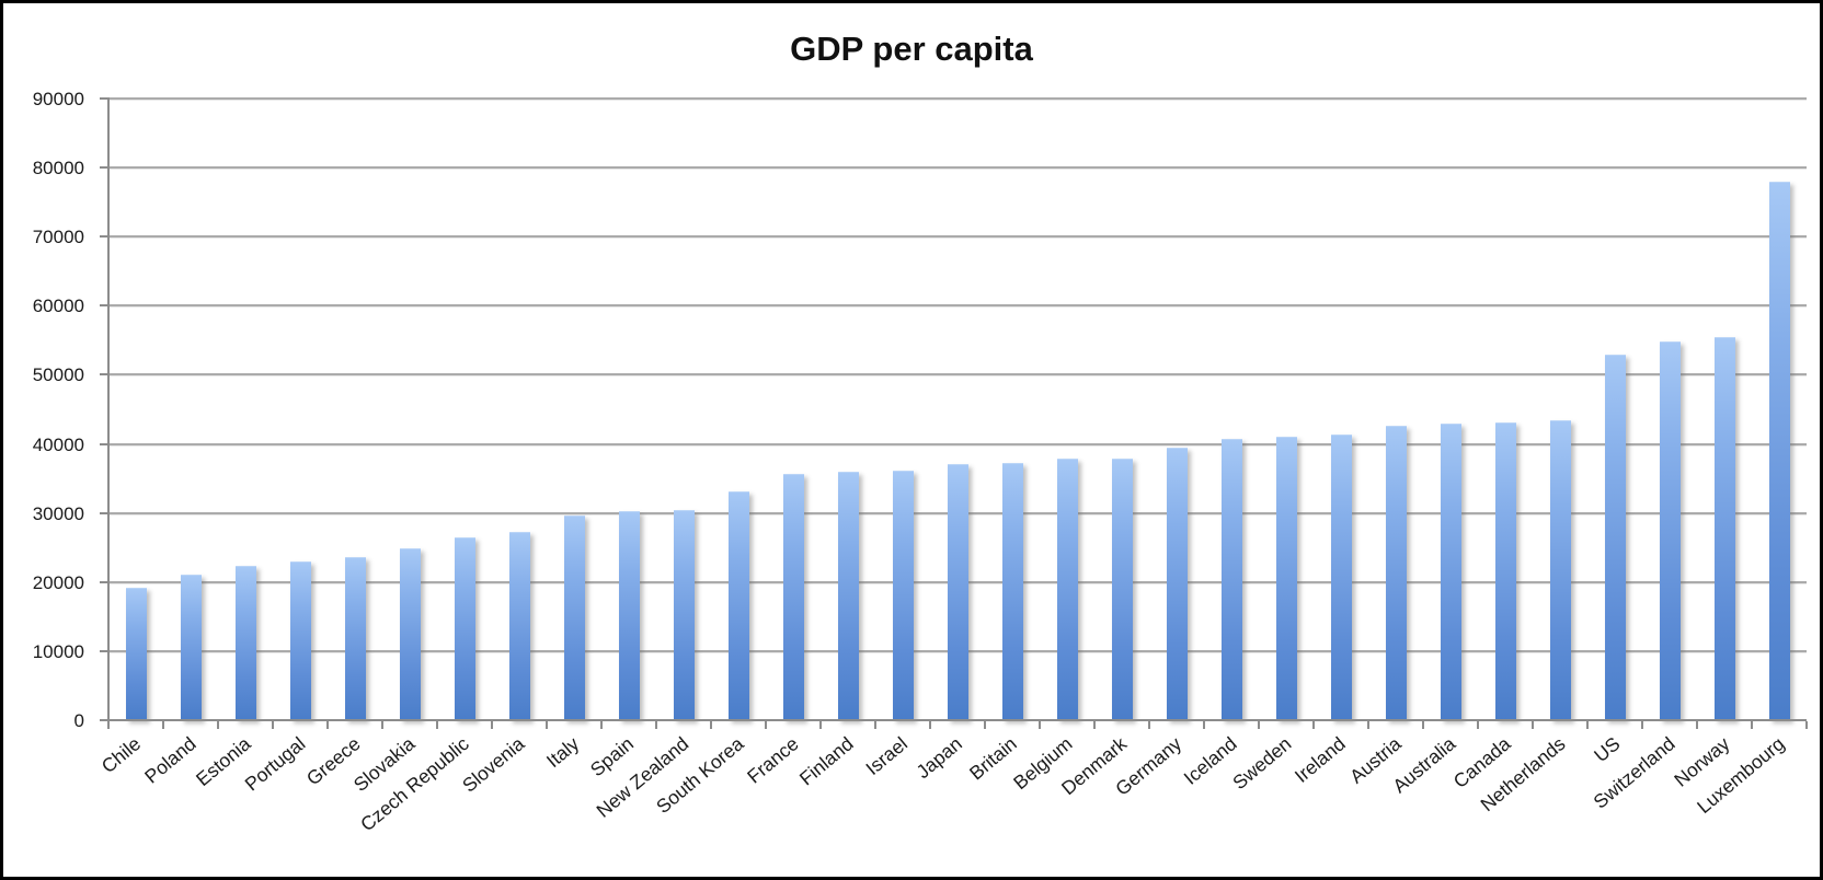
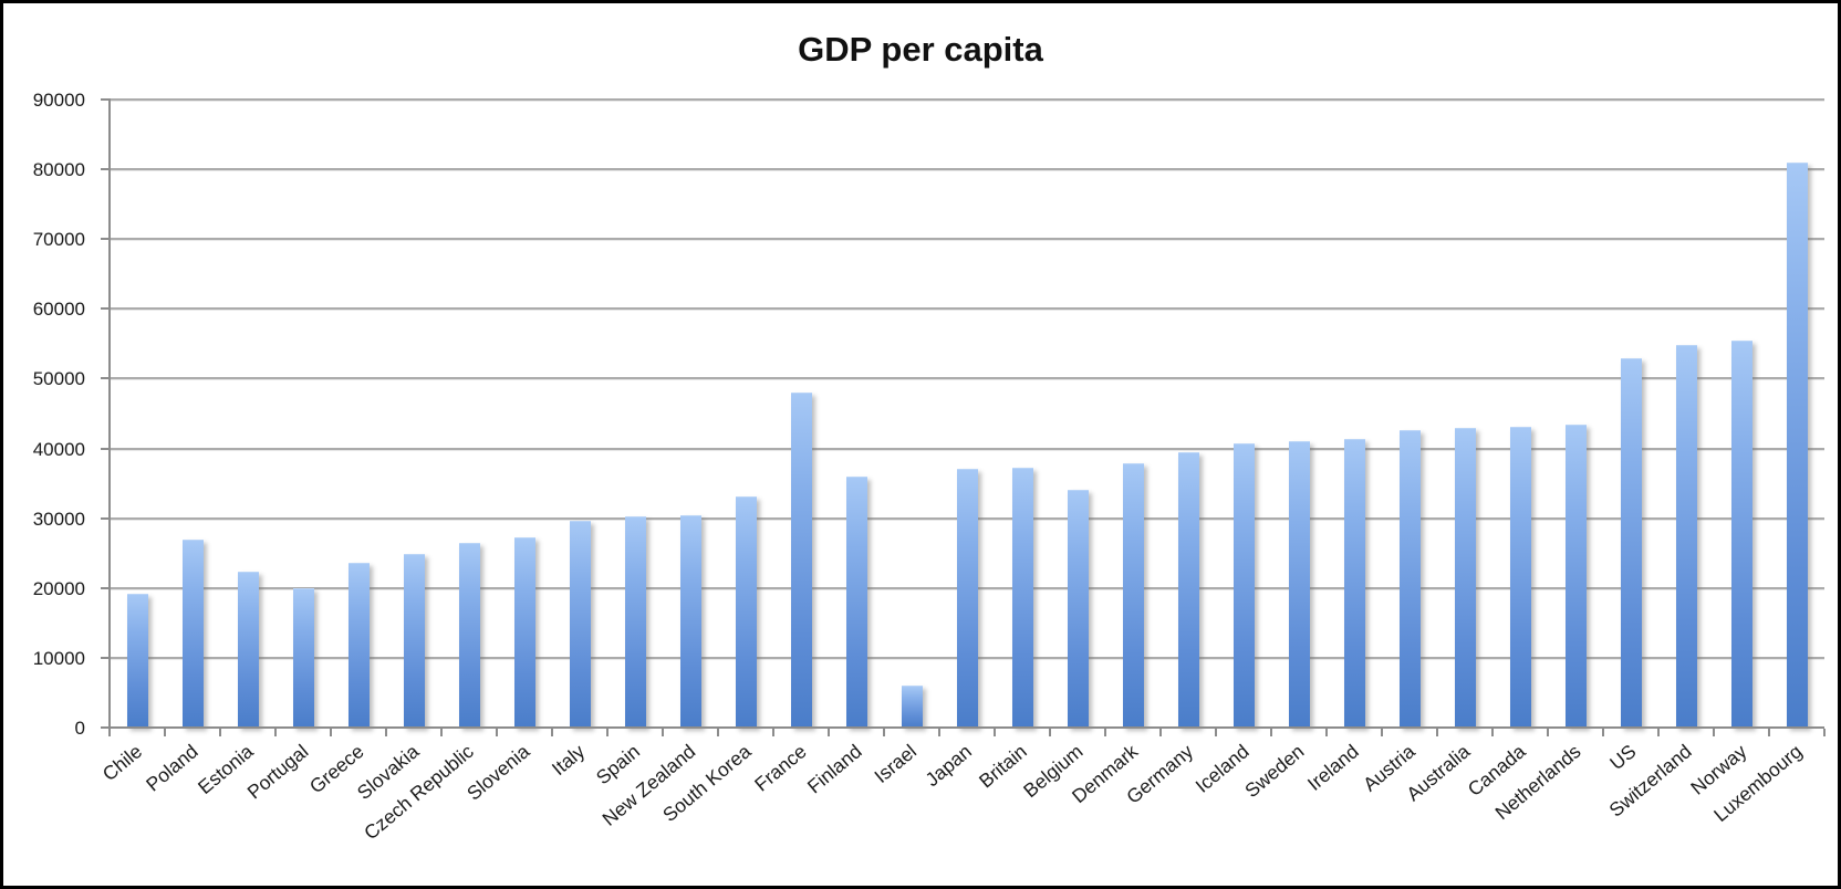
Poland: 21000 -> 27000
Portugal: 23000 -> 20000
France: 36000 -> 48000
Israel: 36000 -> 6000
Belgium: 38000 -> 34000
Luxembourg: 78000 -> 81000
